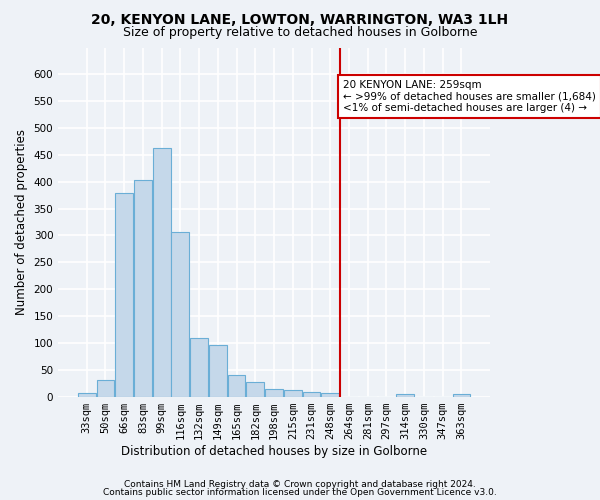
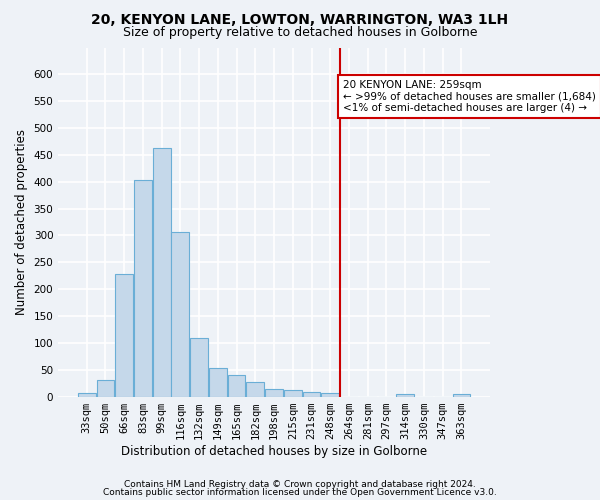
66sqm: 380 -> 229
149sqm: 96 -> 54
